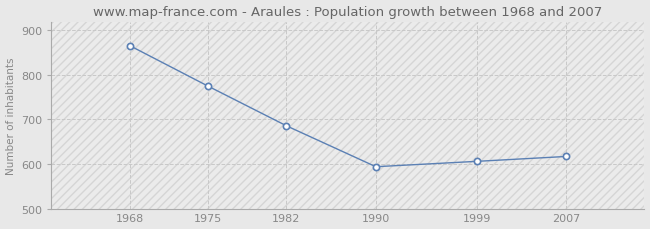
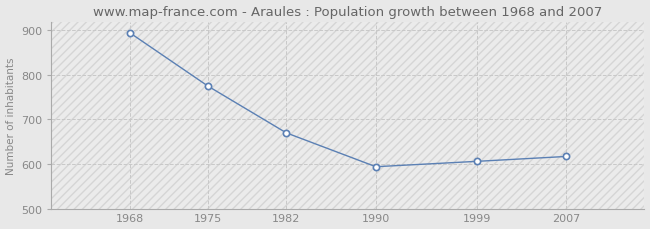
1968: 866 -> 895
1982: 686 -> 670
